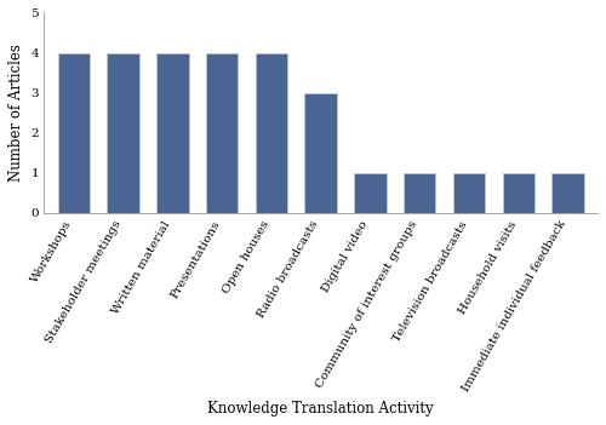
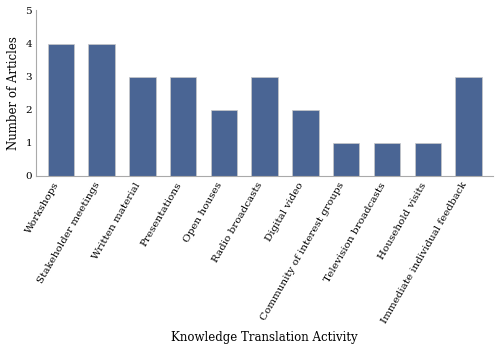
Written material: 4 -> 3
Presentations: 4 -> 3
Open houses: 4 -> 2
Digital video: 1 -> 2
Immediate individual feedback: 1 -> 3
